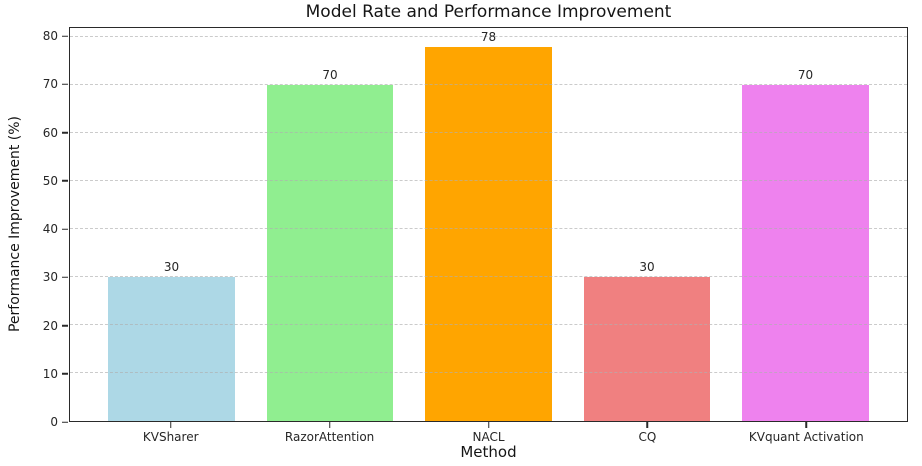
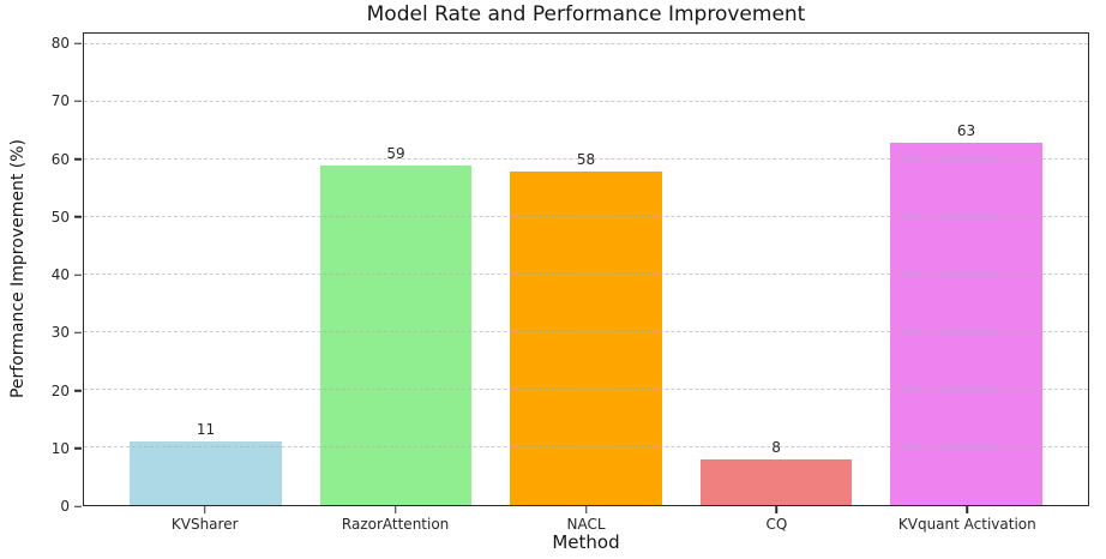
KVSharer: 30 -> 11
RazorAttention: 70 -> 59
NACL: 78 -> 58
CQ: 30 -> 8
KVquant Activation: 70 -> 63
